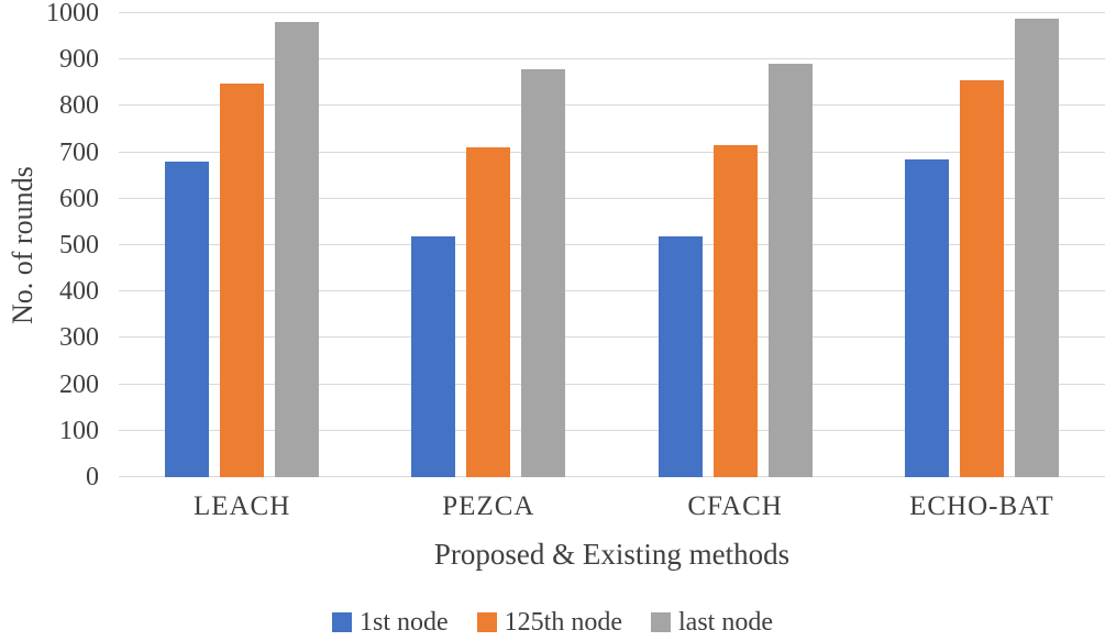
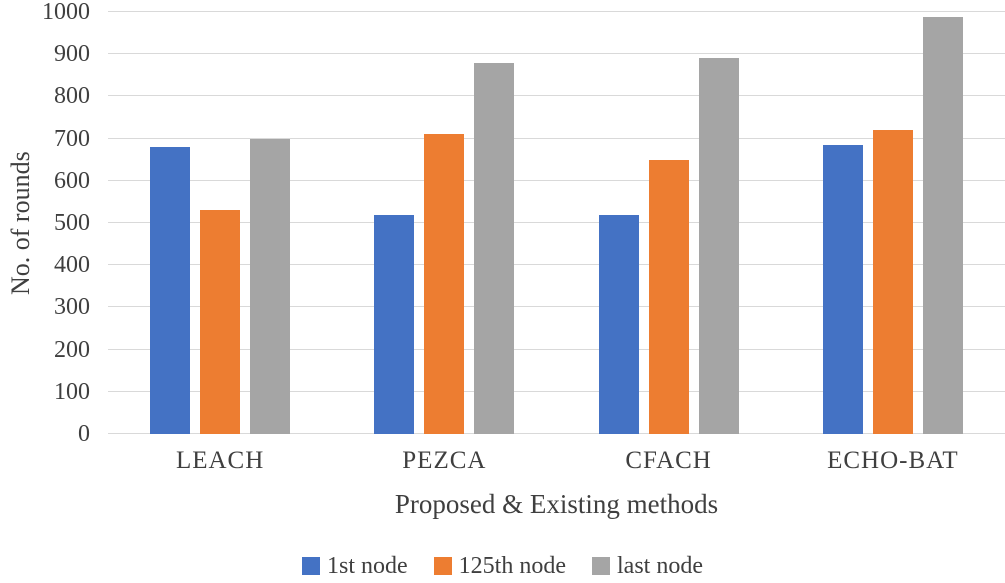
125th node/LEACH: 850 -> 530
last node/LEACH: 980 -> 700
125th node/CFACH: 720 -> 650
125th node/ECHO-BAT: 860 -> 720
